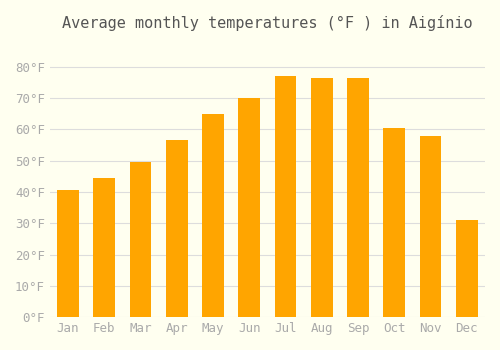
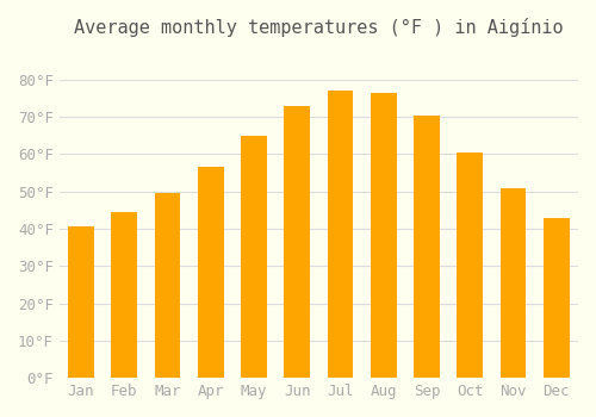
Jun: 70.0°F -> 73.0°F
Sep: 76.5°F -> 70.5°F
Nov: 58.0°F -> 51.0°F
Dec: 31.0°F -> 43.0°F
